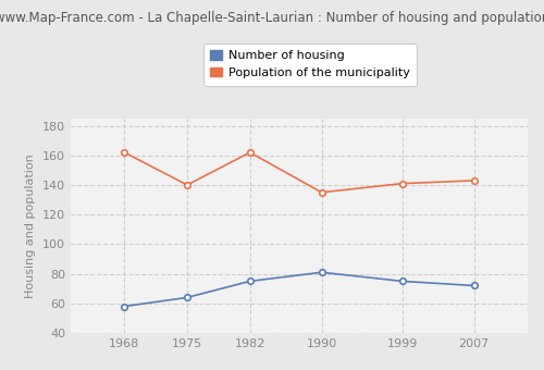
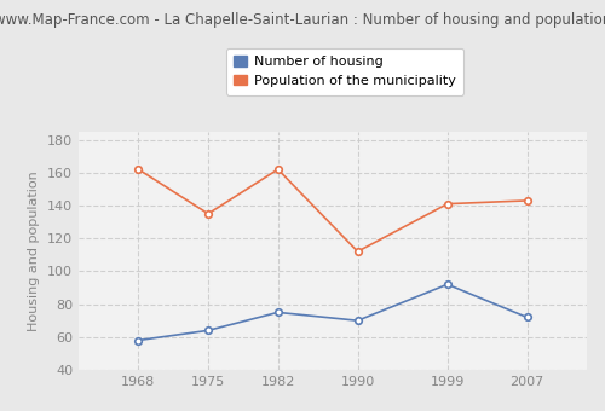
Population of the municipality/1975: 140 -> 135
Number of housing/1990: 81 -> 70
Population of the municipality/1990: 135 -> 112
Number of housing/1999: 75 -> 92
